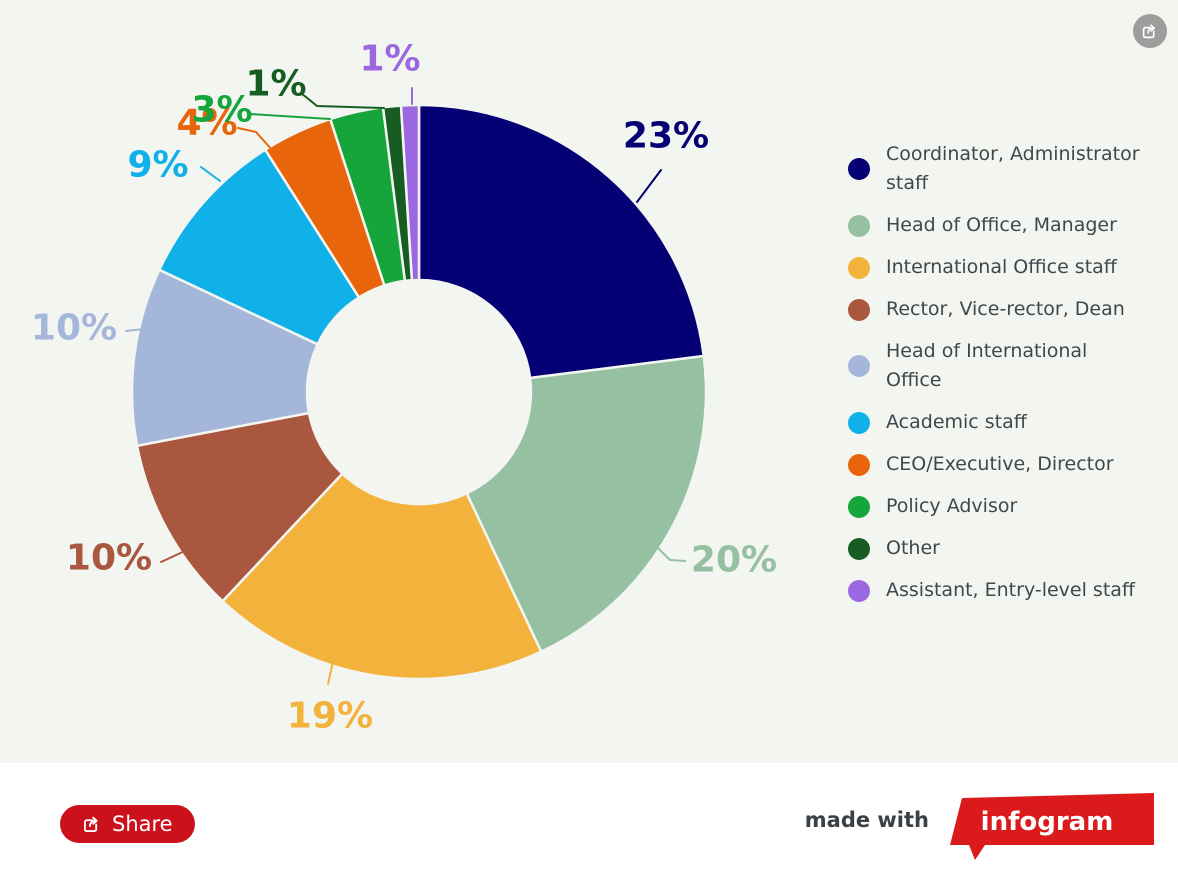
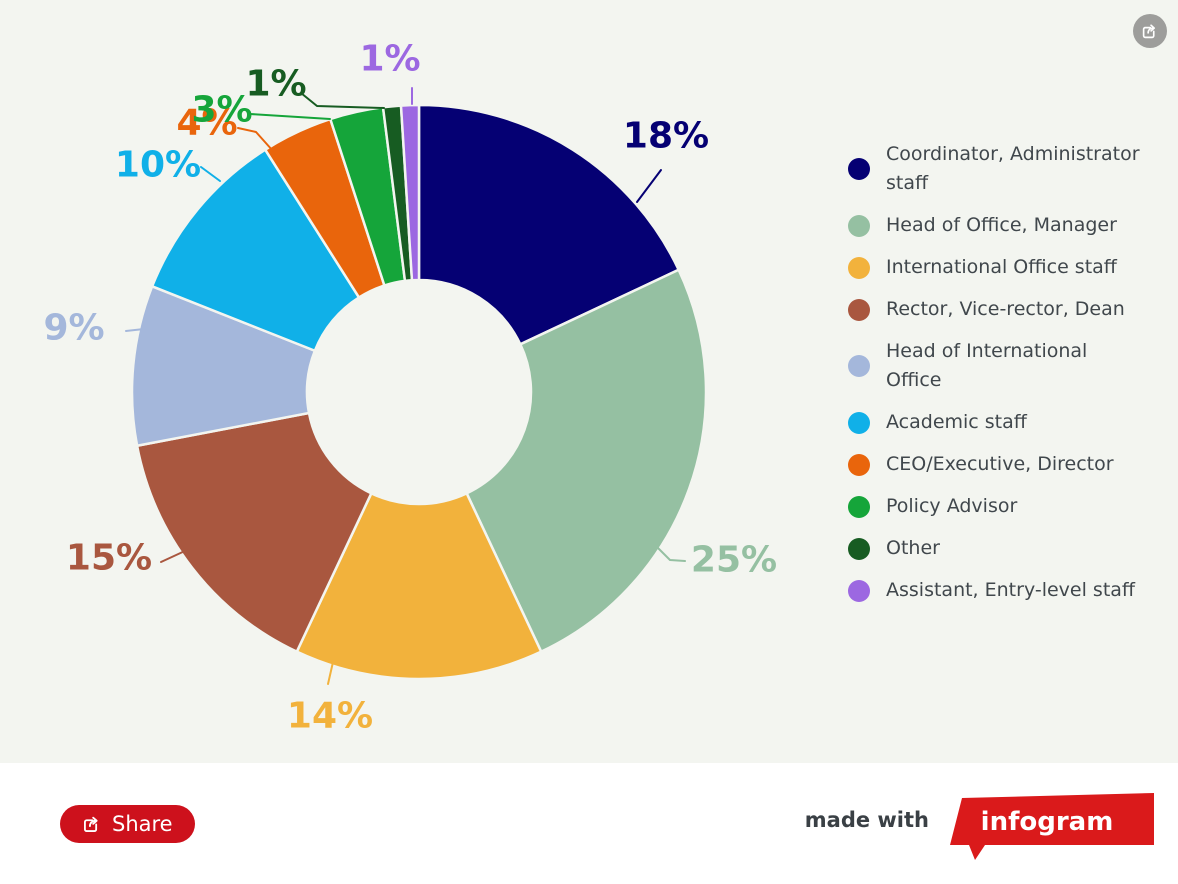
Coordinator, Administrator staff: 23% -> 18%
Head of Office, Manager: 20% -> 25%
International Office staff: 19% -> 14%
Rector, Vice-rector, Dean: 10% -> 15%
Head of International Office: 10% -> 9%
Academic staff: 9% -> 10%
